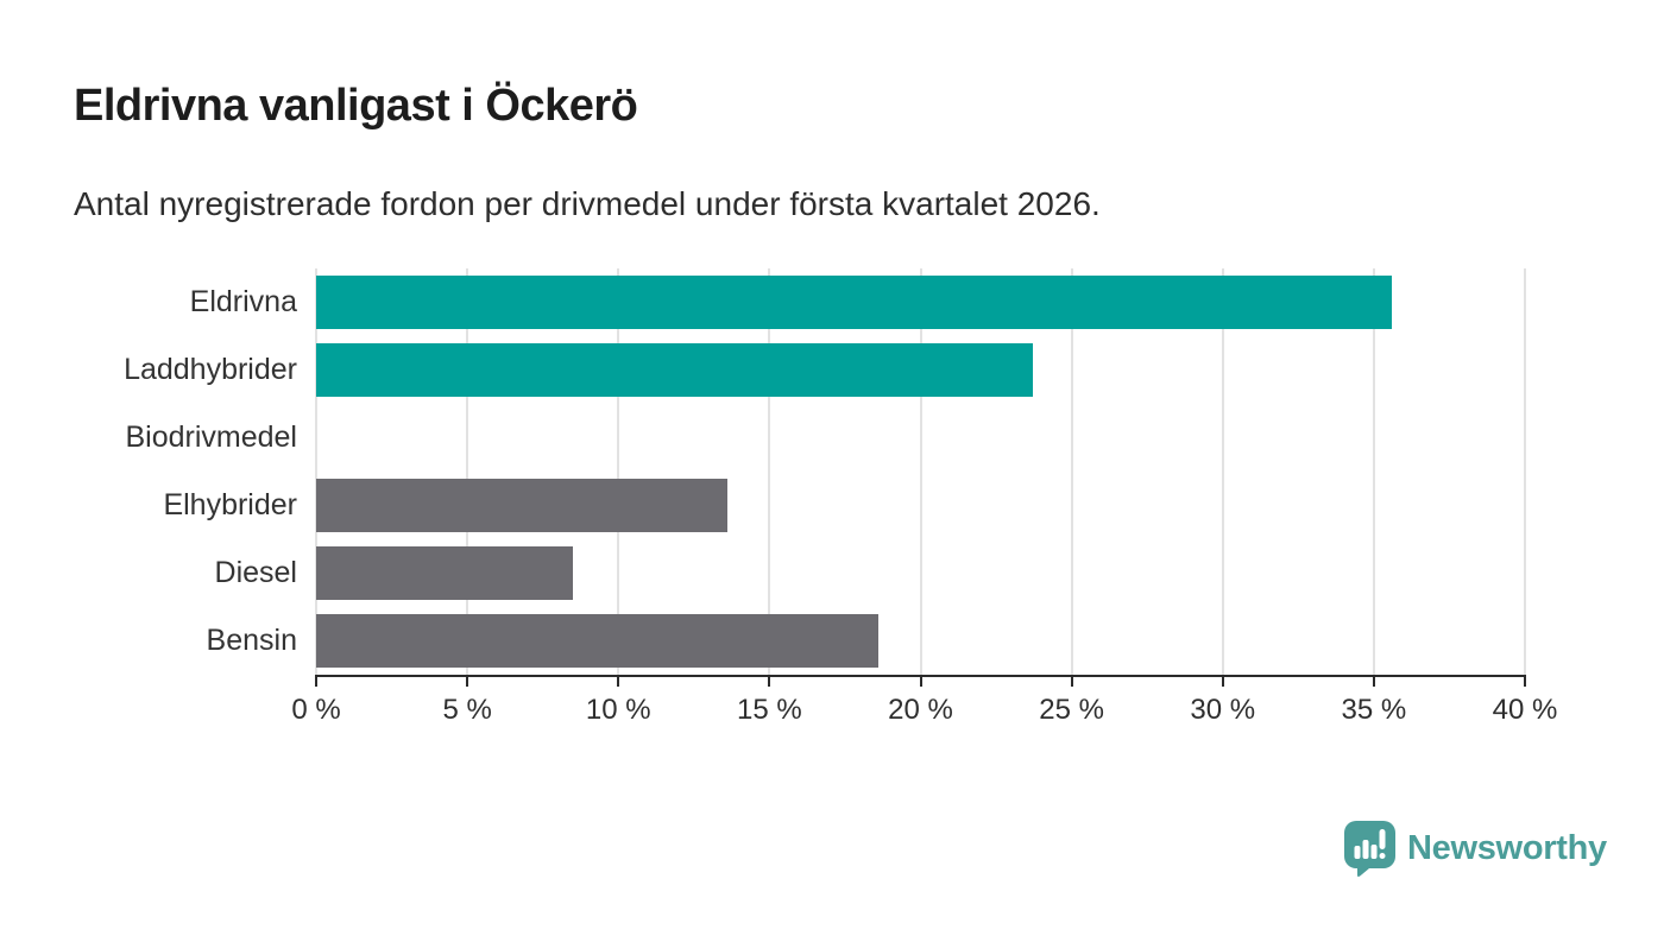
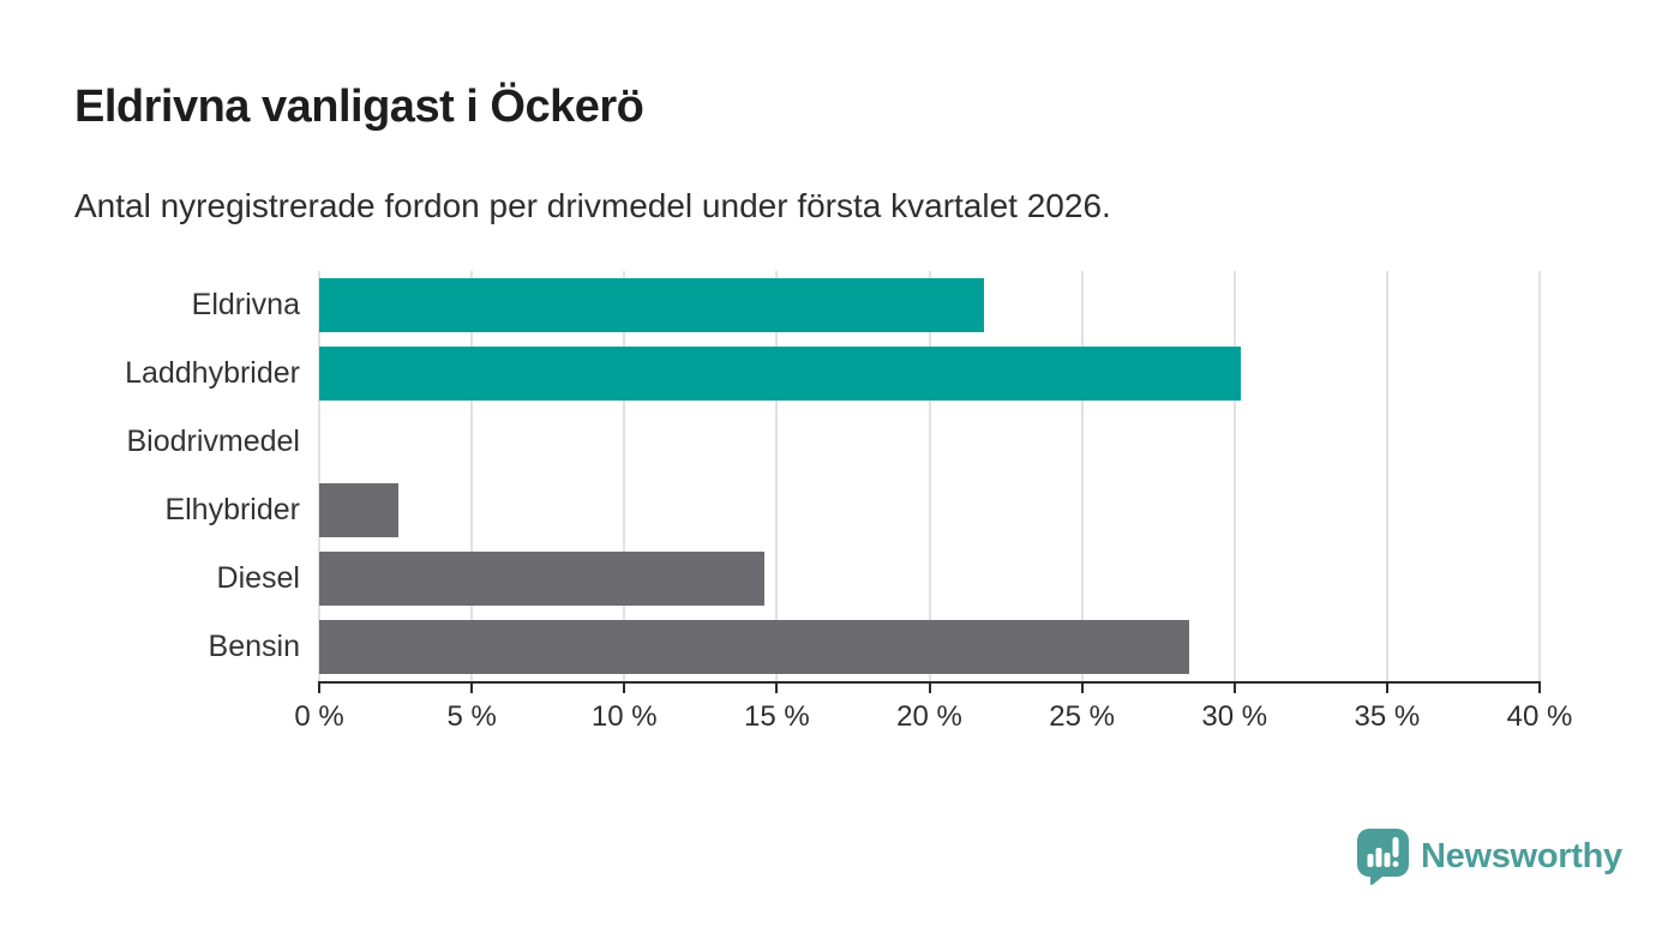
Eldrivna: 35.6% -> 21.8%
Laddhybrider: 23.7% -> 30.2%
Elhybrider: 13.6% -> 2.6%
Diesel: 8.5% -> 14.6%
Bensin: 18.6% -> 28.5%
